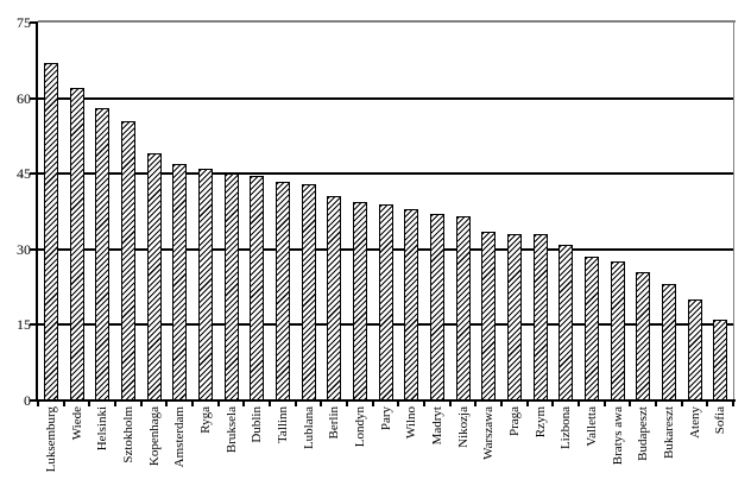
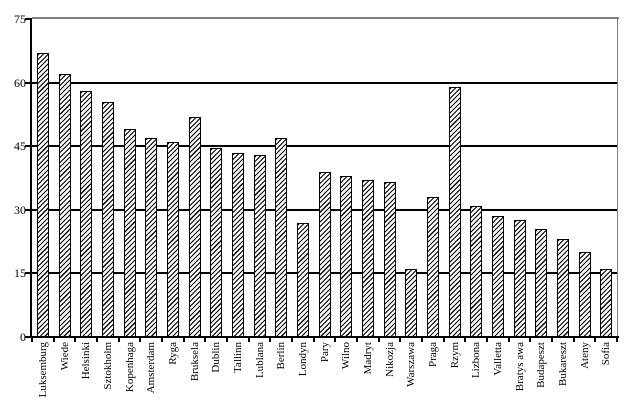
Bruksela: 45 -> 52
Berlin: 40 -> 47
Londyn: 40 -> 27
Warszawa: 34 -> 16
Rzym: 33 -> 59
